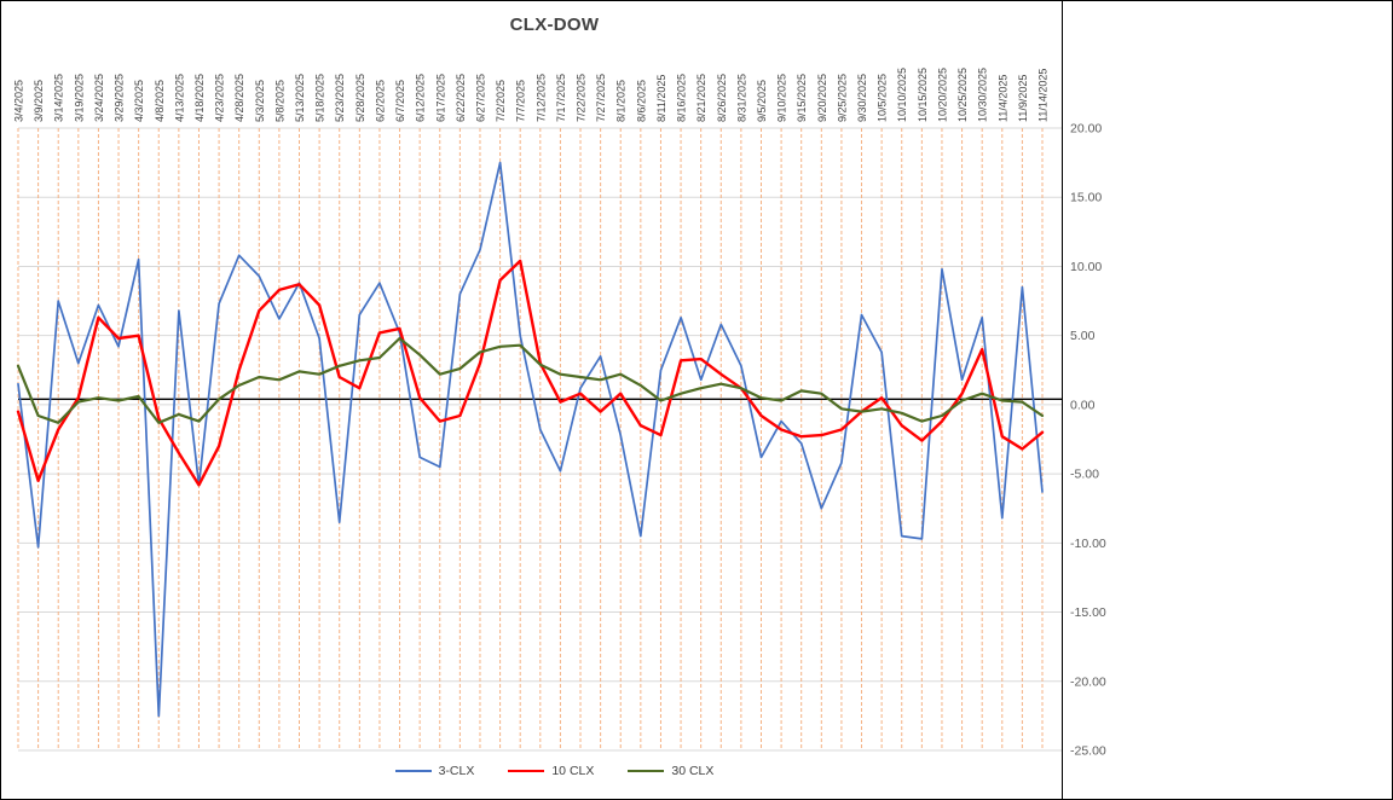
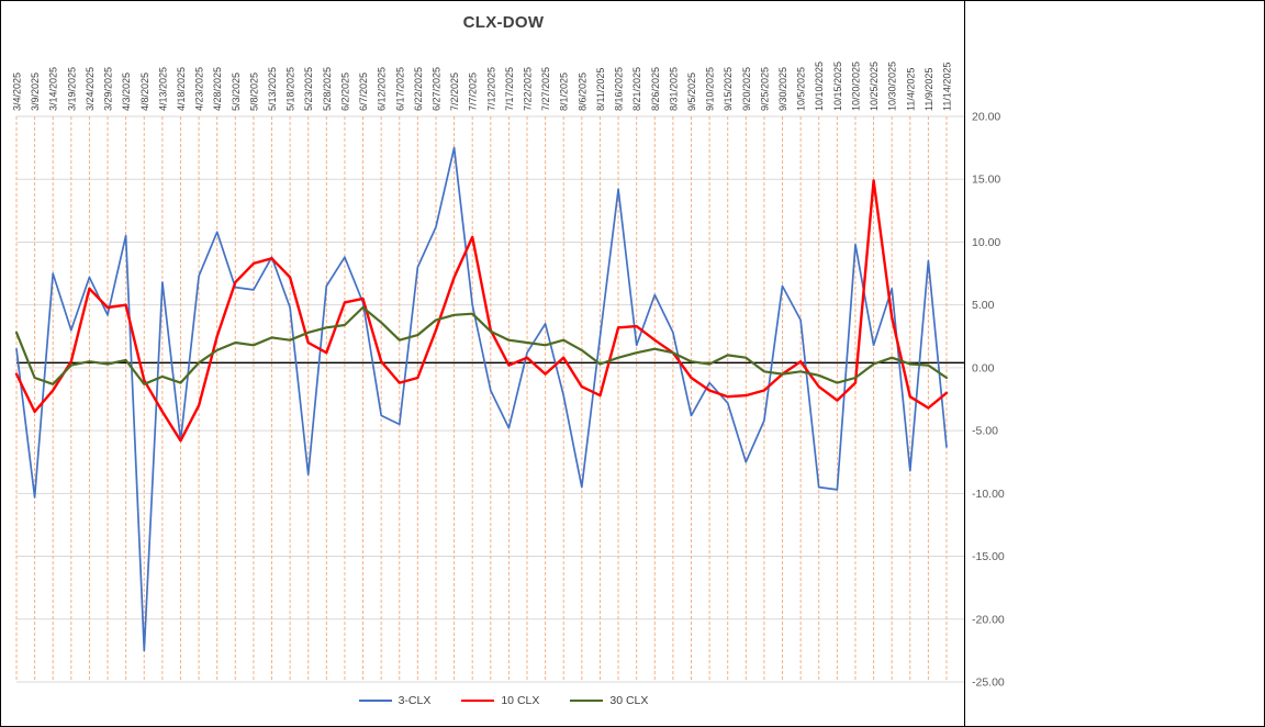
10 CLX/3/9/2025: -5.5 -> -3.5
3-CLX/5/3/2025: 9.3 -> 6.4
10 CLX/7/2/2025: 9.0 -> 7.2
3-CLX/8/16/2025: 6.3 -> 14.2
10 CLX/10/25/2025: 0.8 -> 14.9
